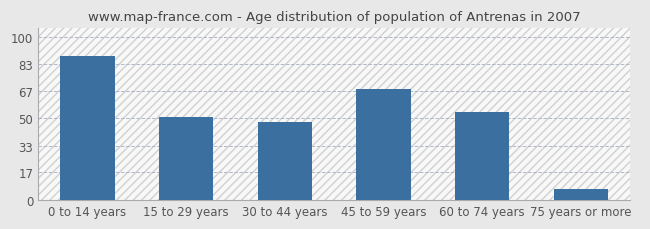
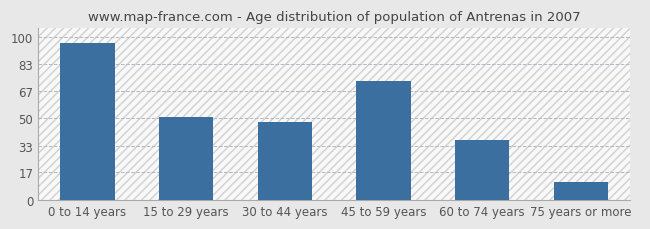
0 to 14 years: 88 -> 96
45 to 59 years: 68 -> 73
60 to 74 years: 54 -> 37
75 years or more: 7 -> 11
